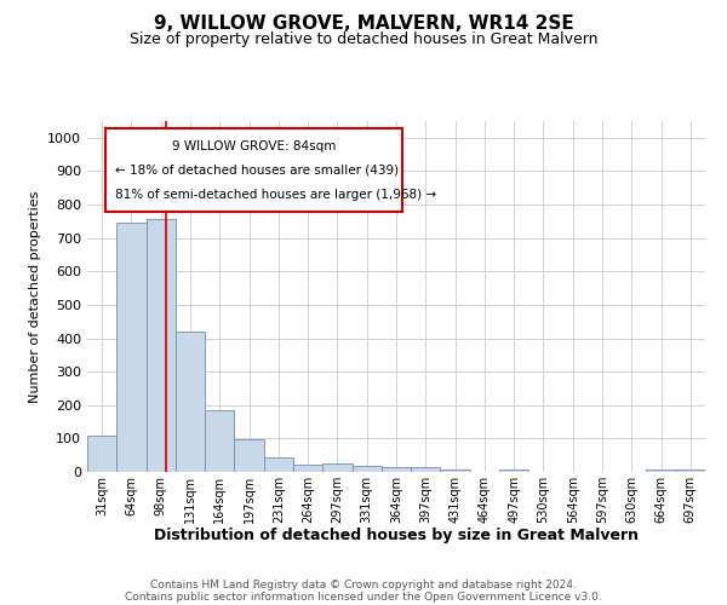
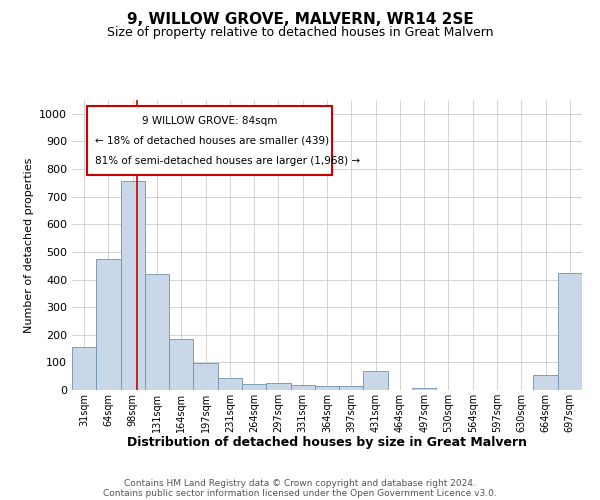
31sqm: 110 -> 155
64sqm: 745 -> 475
431sqm: 7 -> 70
664sqm: 8 -> 55
697sqm: 8 -> 425
